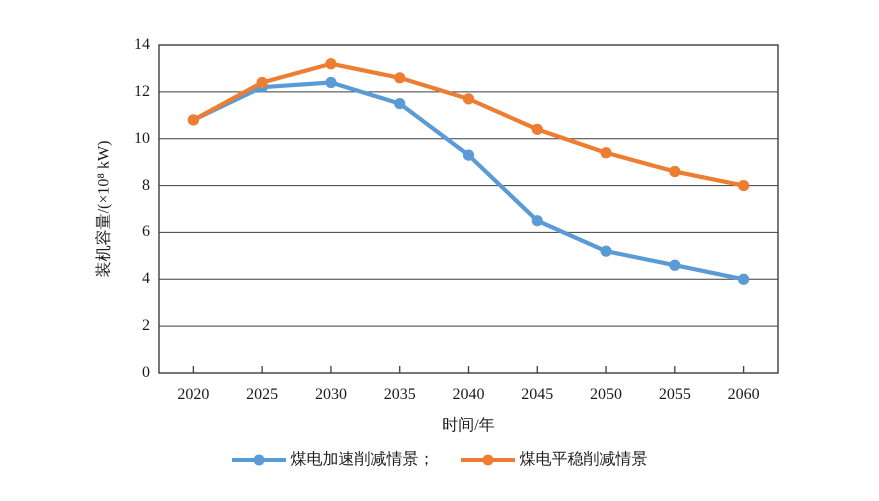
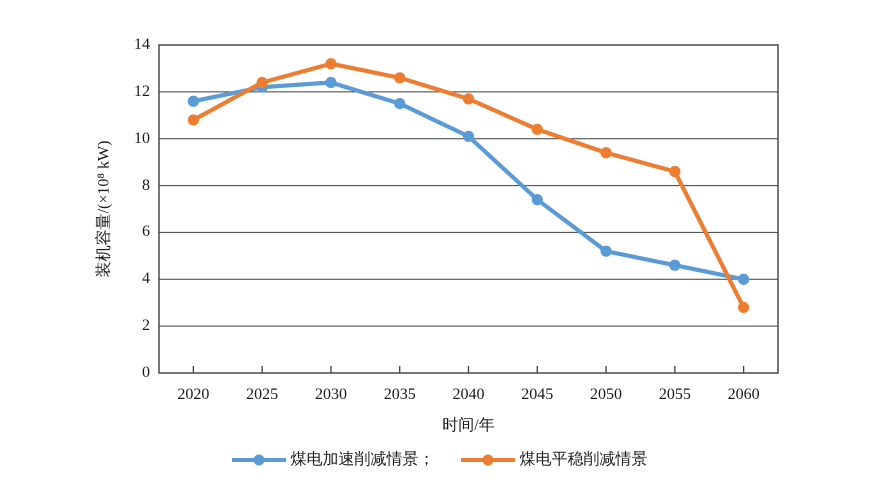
煤电加速削减情景；/2020: 10.8 -> 11.6
煤电加速削减情景；/2040: 9.3 -> 10.1
煤电加速削减情景；/2045: 6.5 -> 7.4
煤电平稳削减情景/2060: 8.0 -> 2.8
